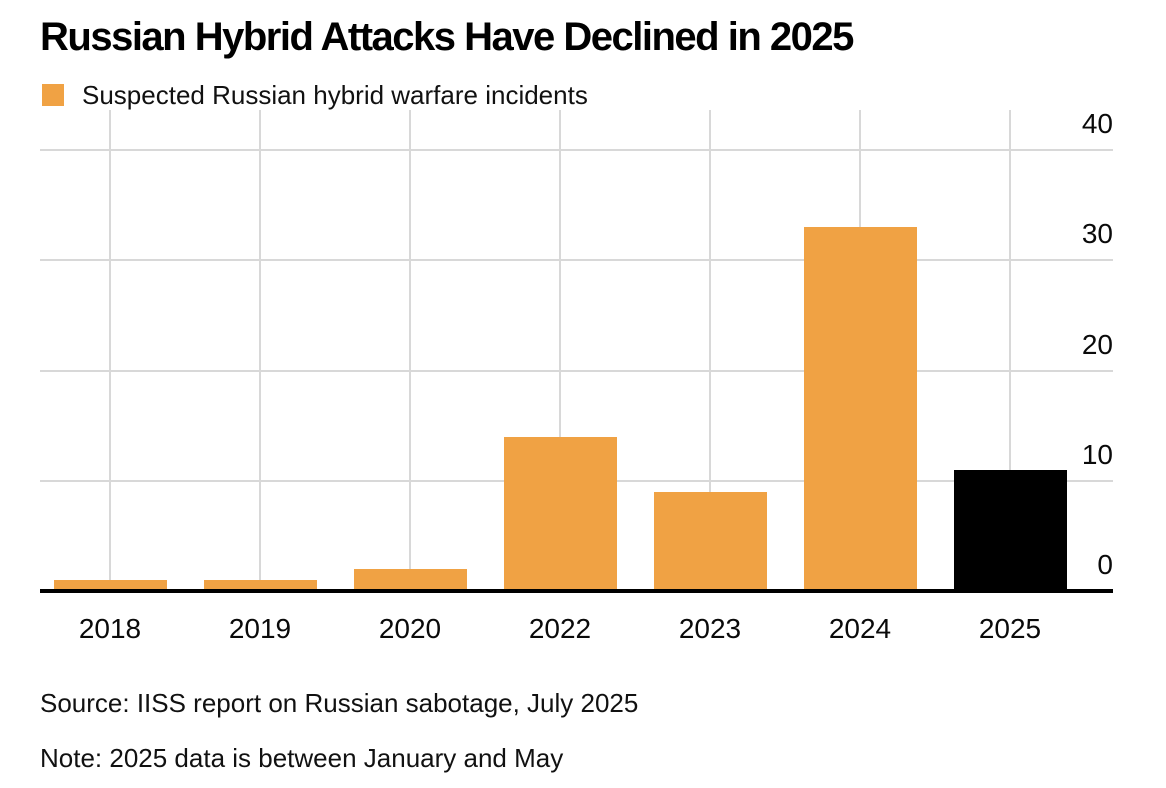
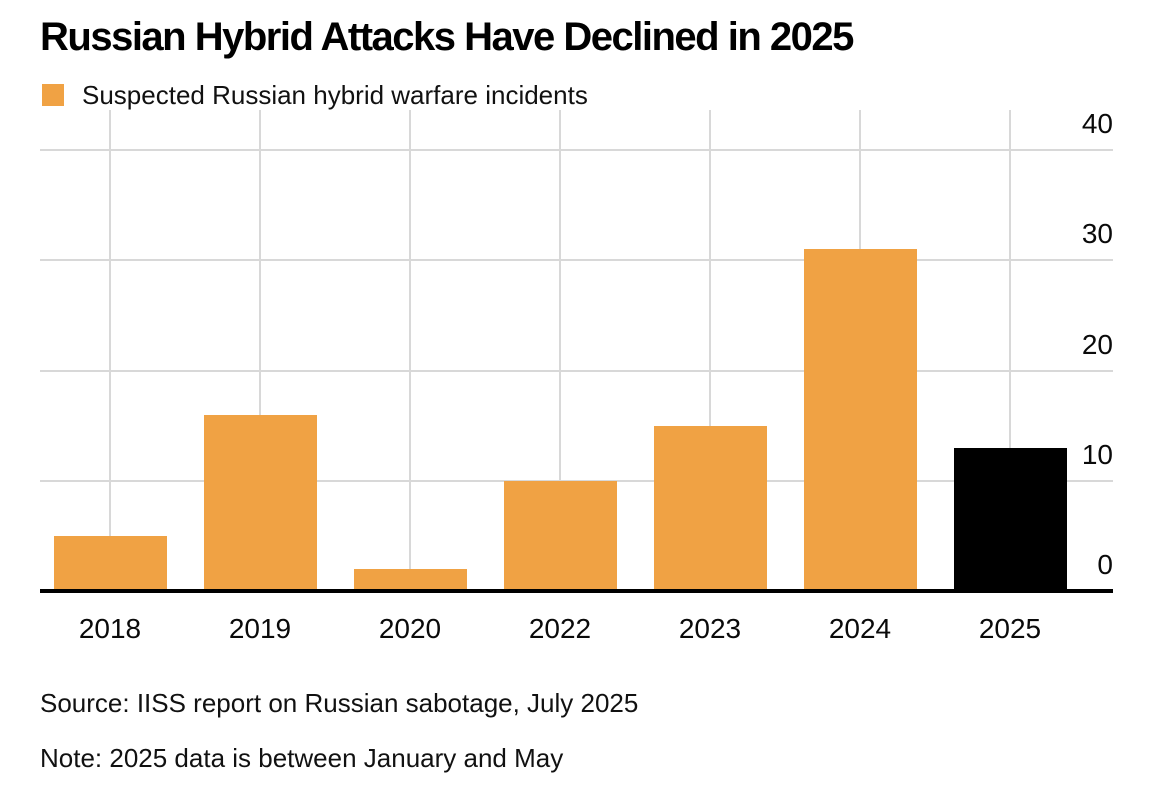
2018: 1 -> 5
2019: 1 -> 16
2022: 14 -> 10
2023: 9 -> 15
2024: 33 -> 31
2025: 11 -> 13
